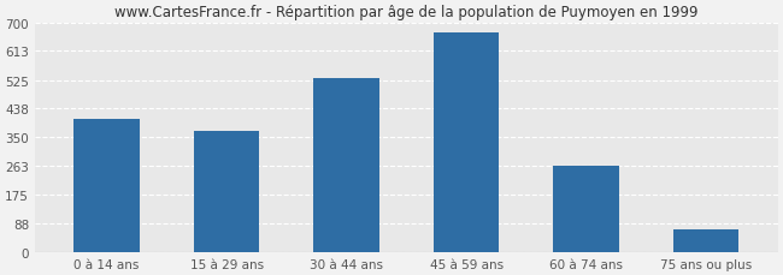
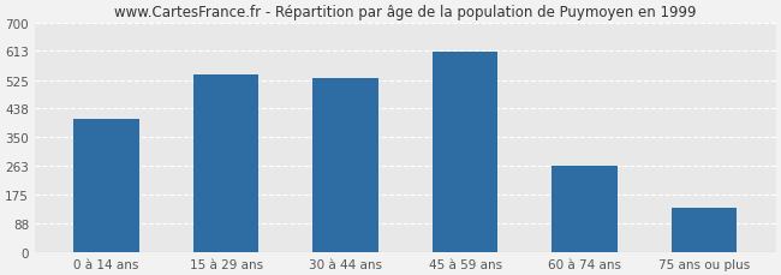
15 à 29 ans: 370 -> 540
45 à 59 ans: 670 -> 610
75 ans ou plus: 70 -> 135
